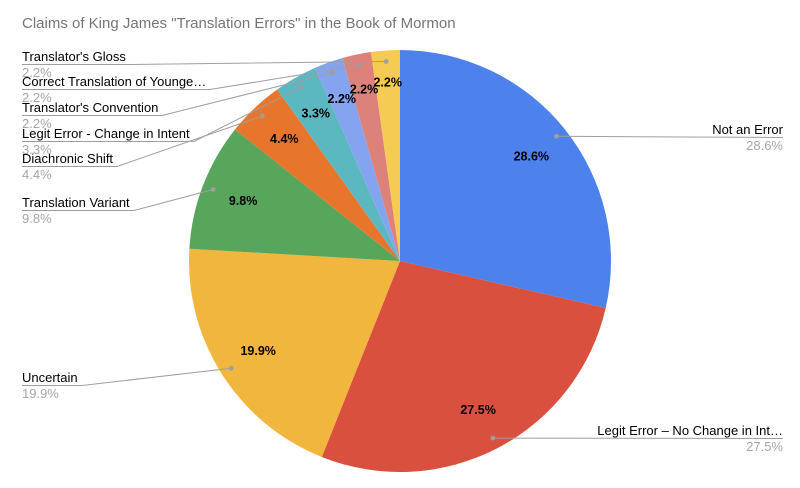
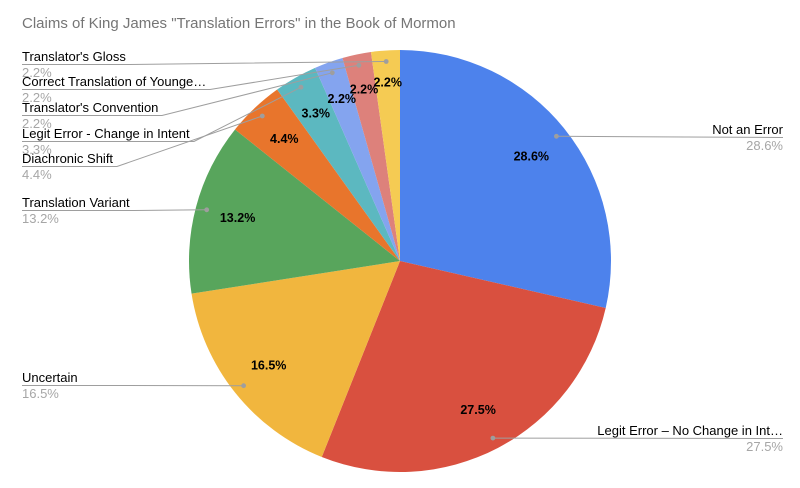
Uncertain: 19.9% -> 16.5%
Translation Variant: 9.8% -> 13.2%
